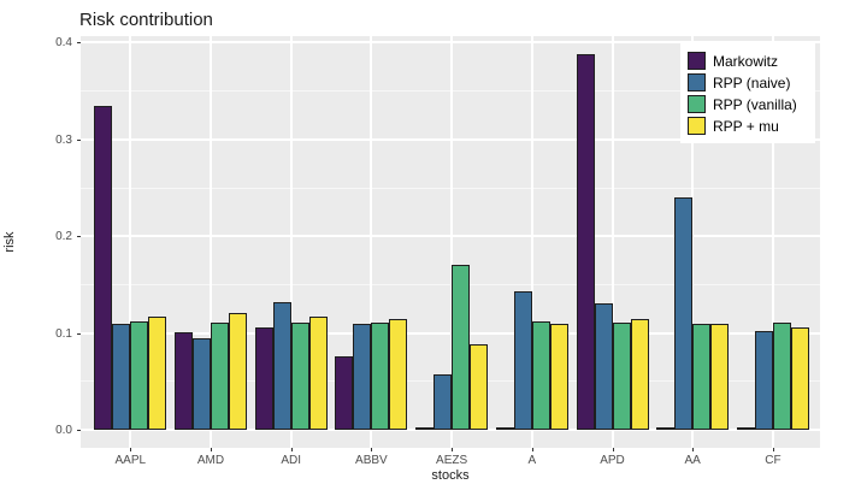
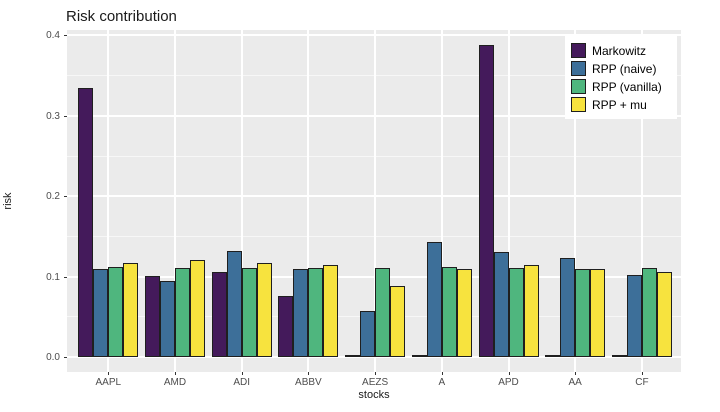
RPP (vanilla)/AEZS: 0.17 -> 0.11
RPP (naive)/AA: 0.24 -> 0.12
